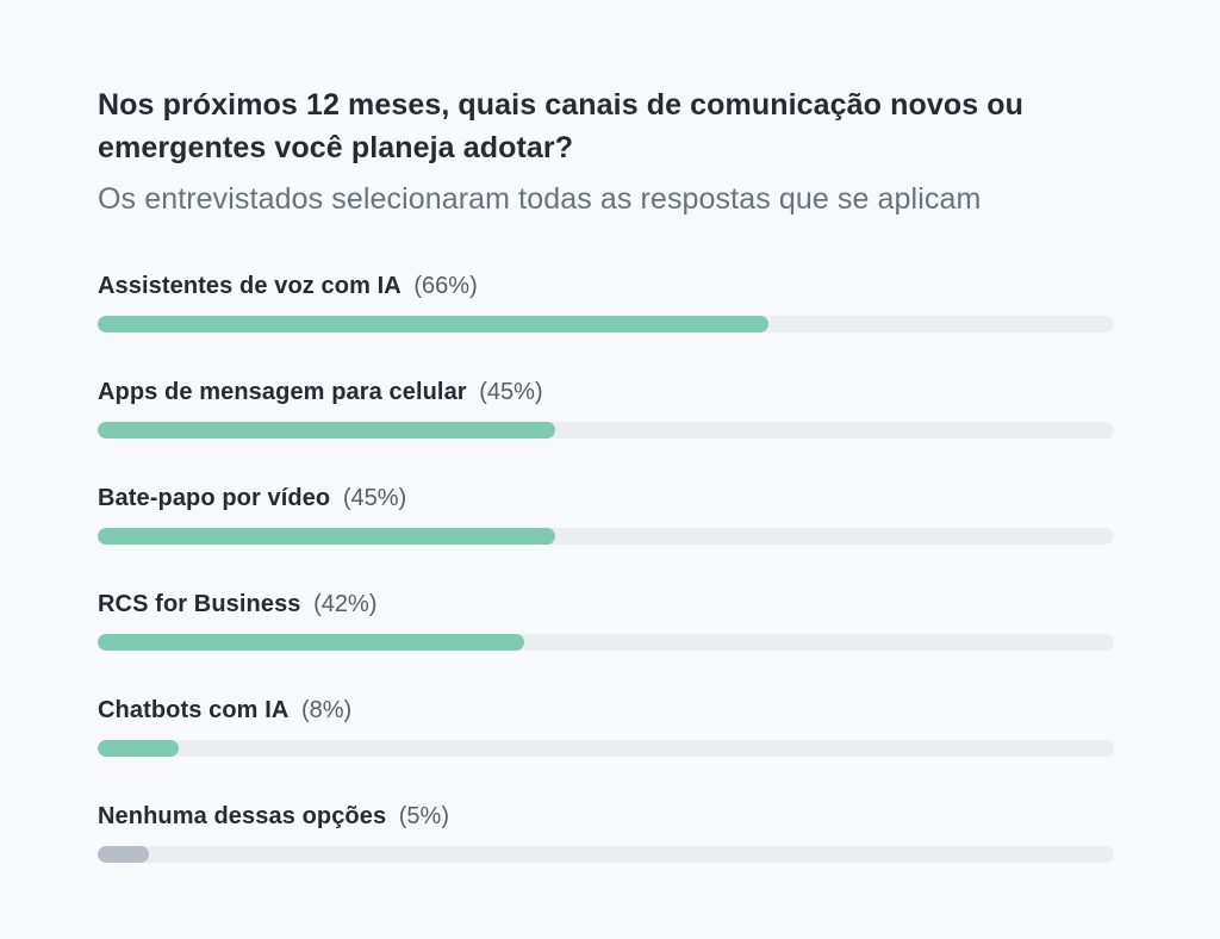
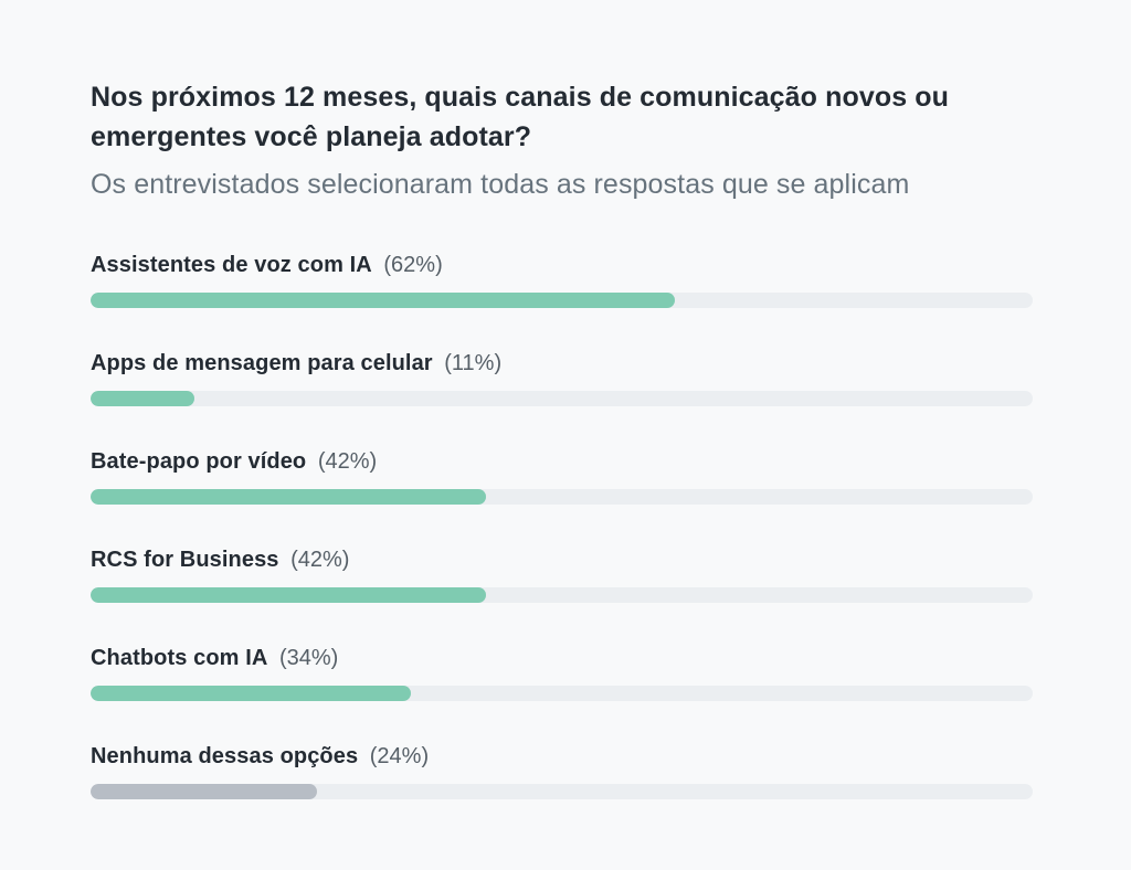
Assistentes de voz com IA: 66% -> 62%
Apps de mensagem para celular: 45% -> 11%
Bate-papo por vídeo: 45% -> 42%
Chatbots com IA: 8% -> 34%
Nenhuma dessas opções: 5% -> 24%
